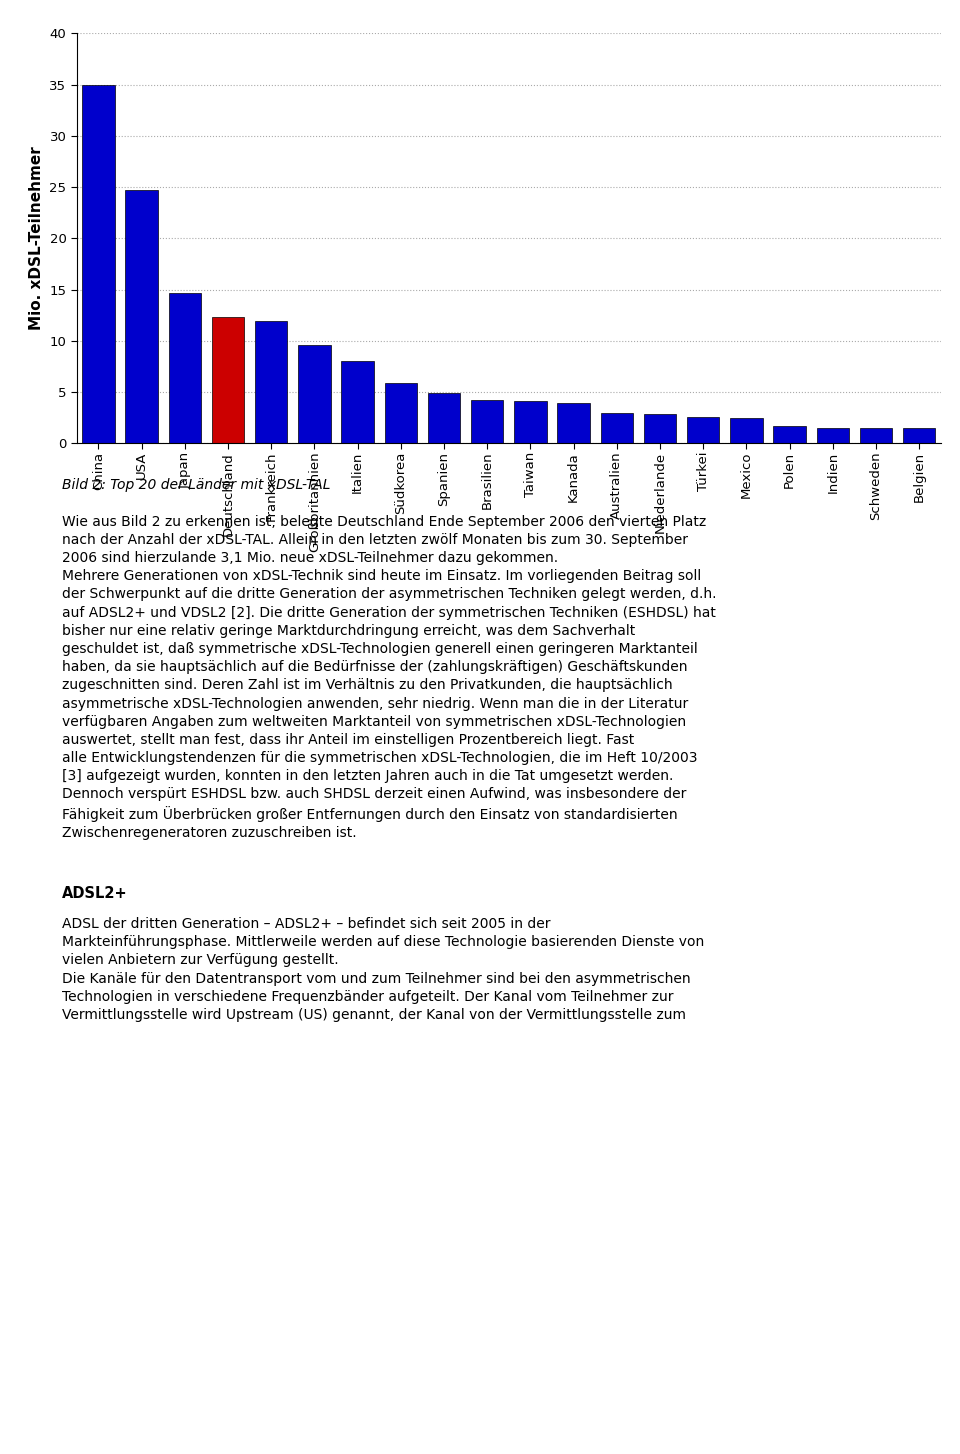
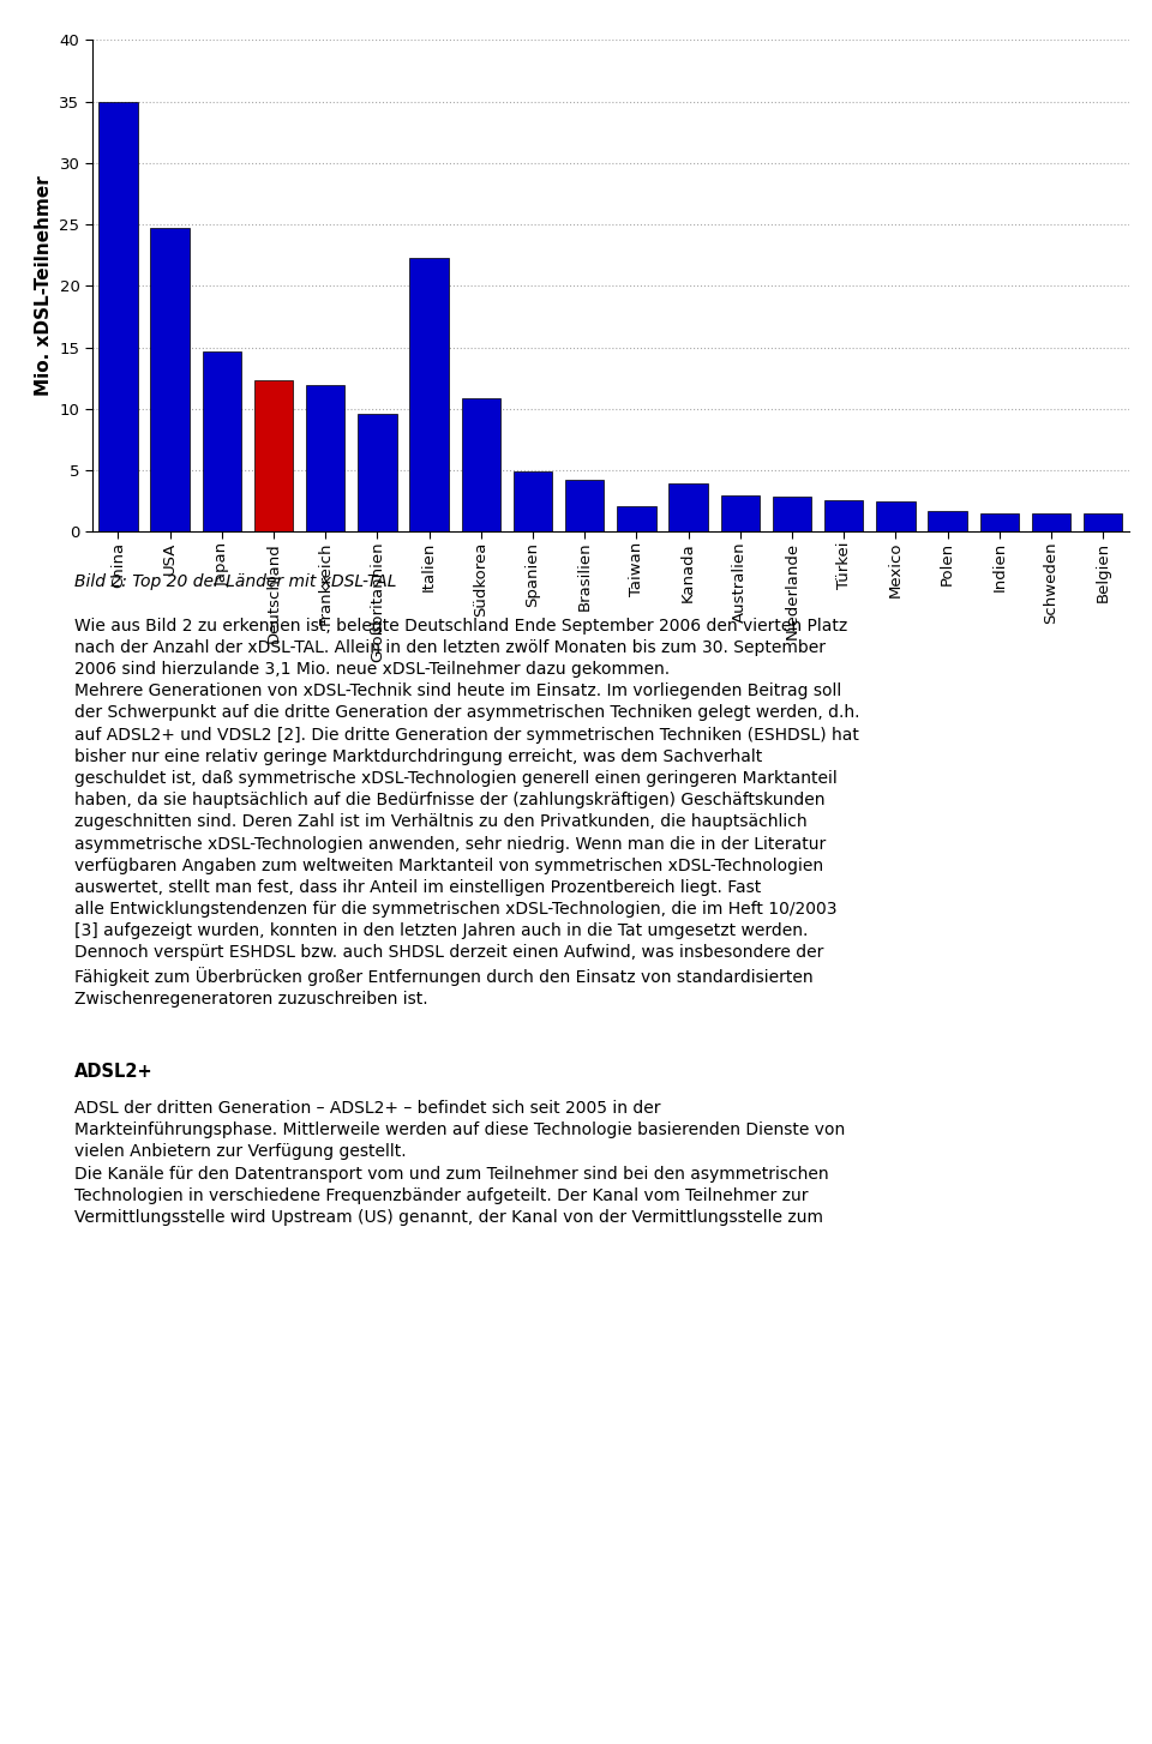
Italien: 8.0 -> 22.3
Südkorea: 5.9 -> 10.9
Taiwan: 4.1 -> 2.1
